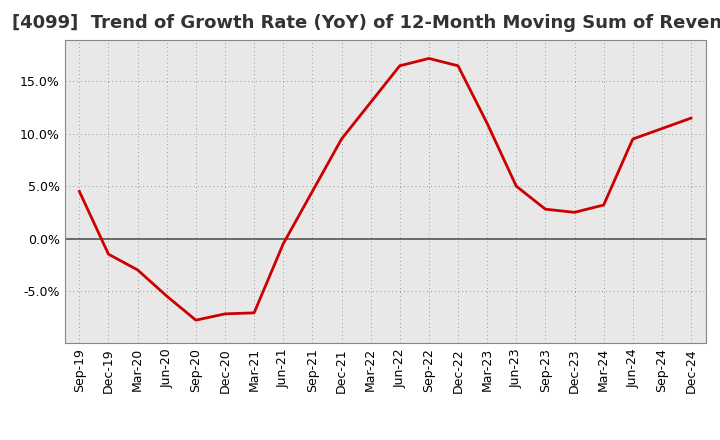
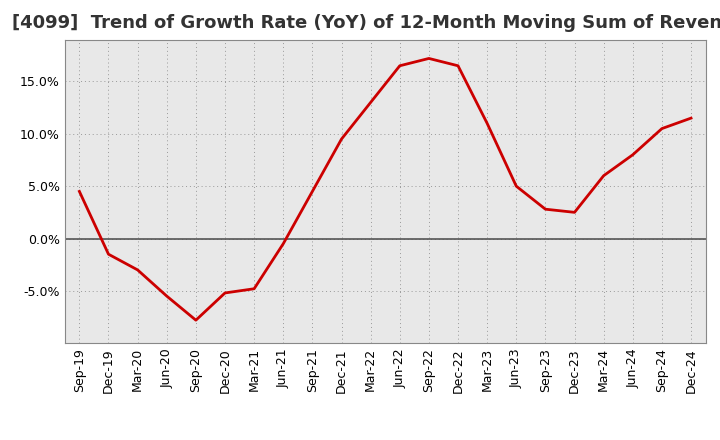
Dec-20: -7.2% -> -5.2%
Mar-21: -7.1% -> -4.8%
Mar-24: 3.2% -> 6.0%
Jun-24: 9.5% -> 8.0%
